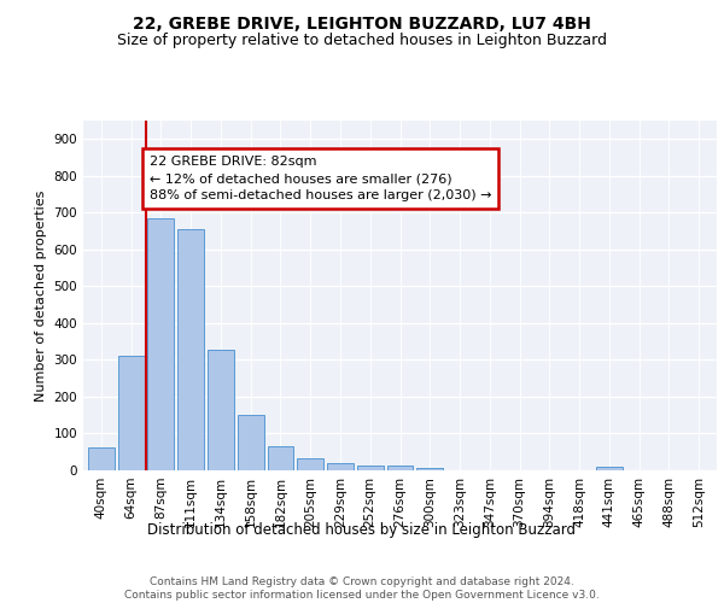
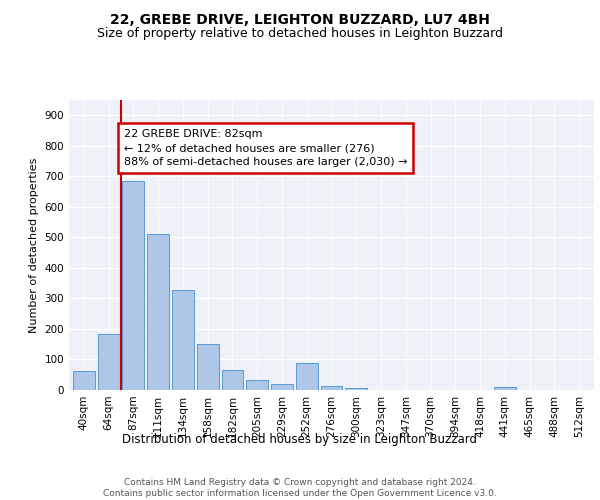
64sqm: 310 -> 185
111sqm: 654 -> 510
252sqm: 13 -> 90
